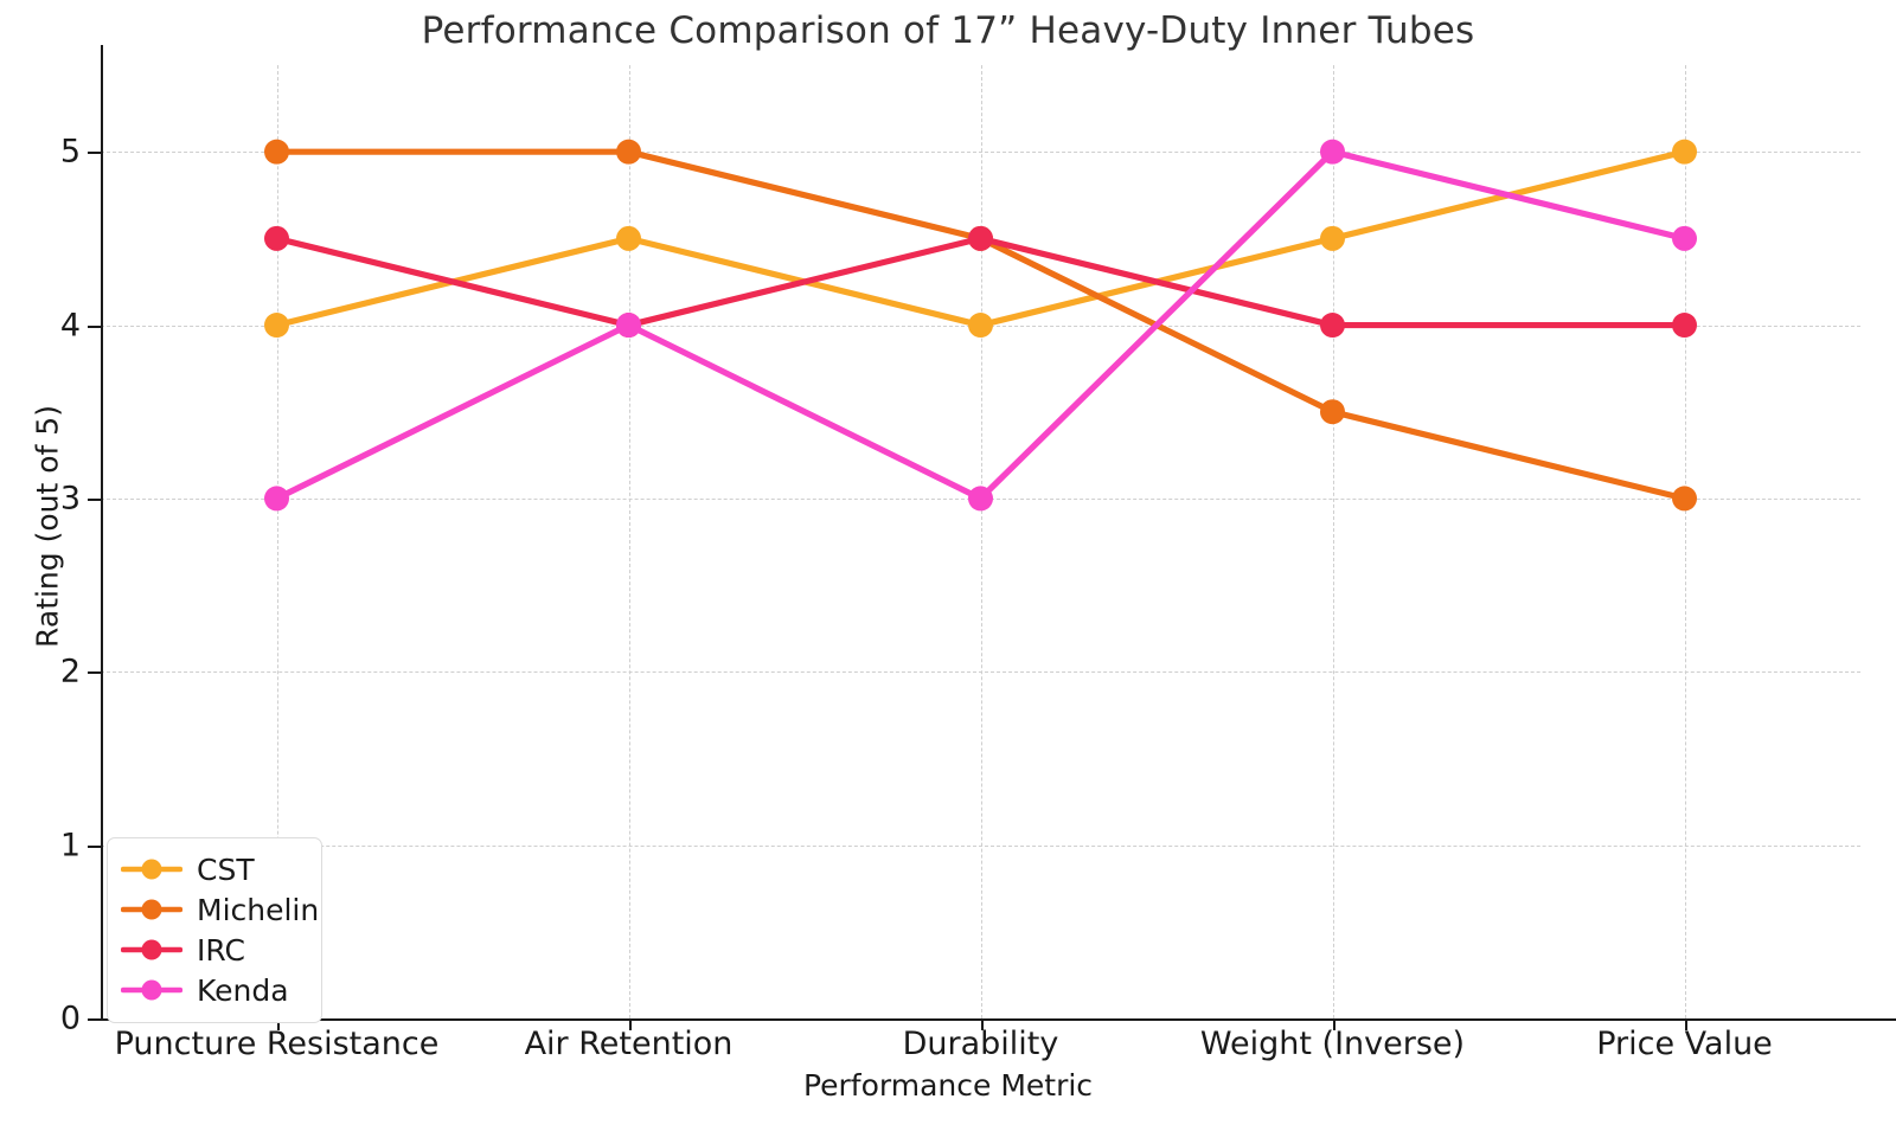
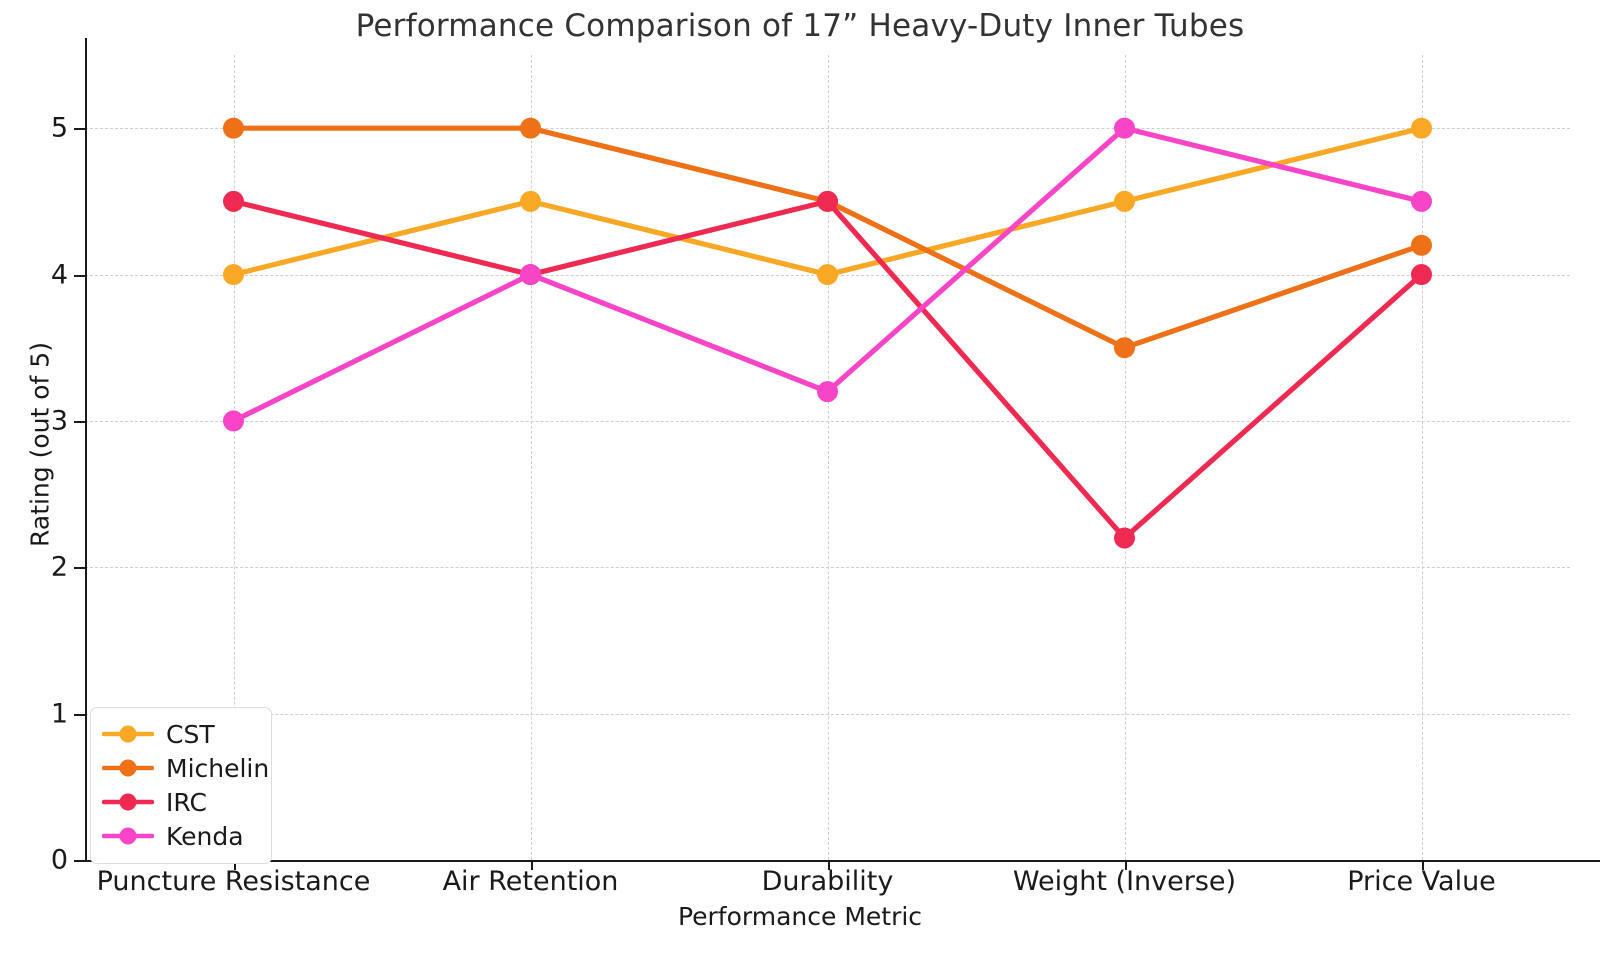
Kenda/Durability: 3.0 -> 3.2
IRC/Weight (Inverse): 4.0 -> 2.2
Michelin/Price Value: 3.0 -> 4.2
